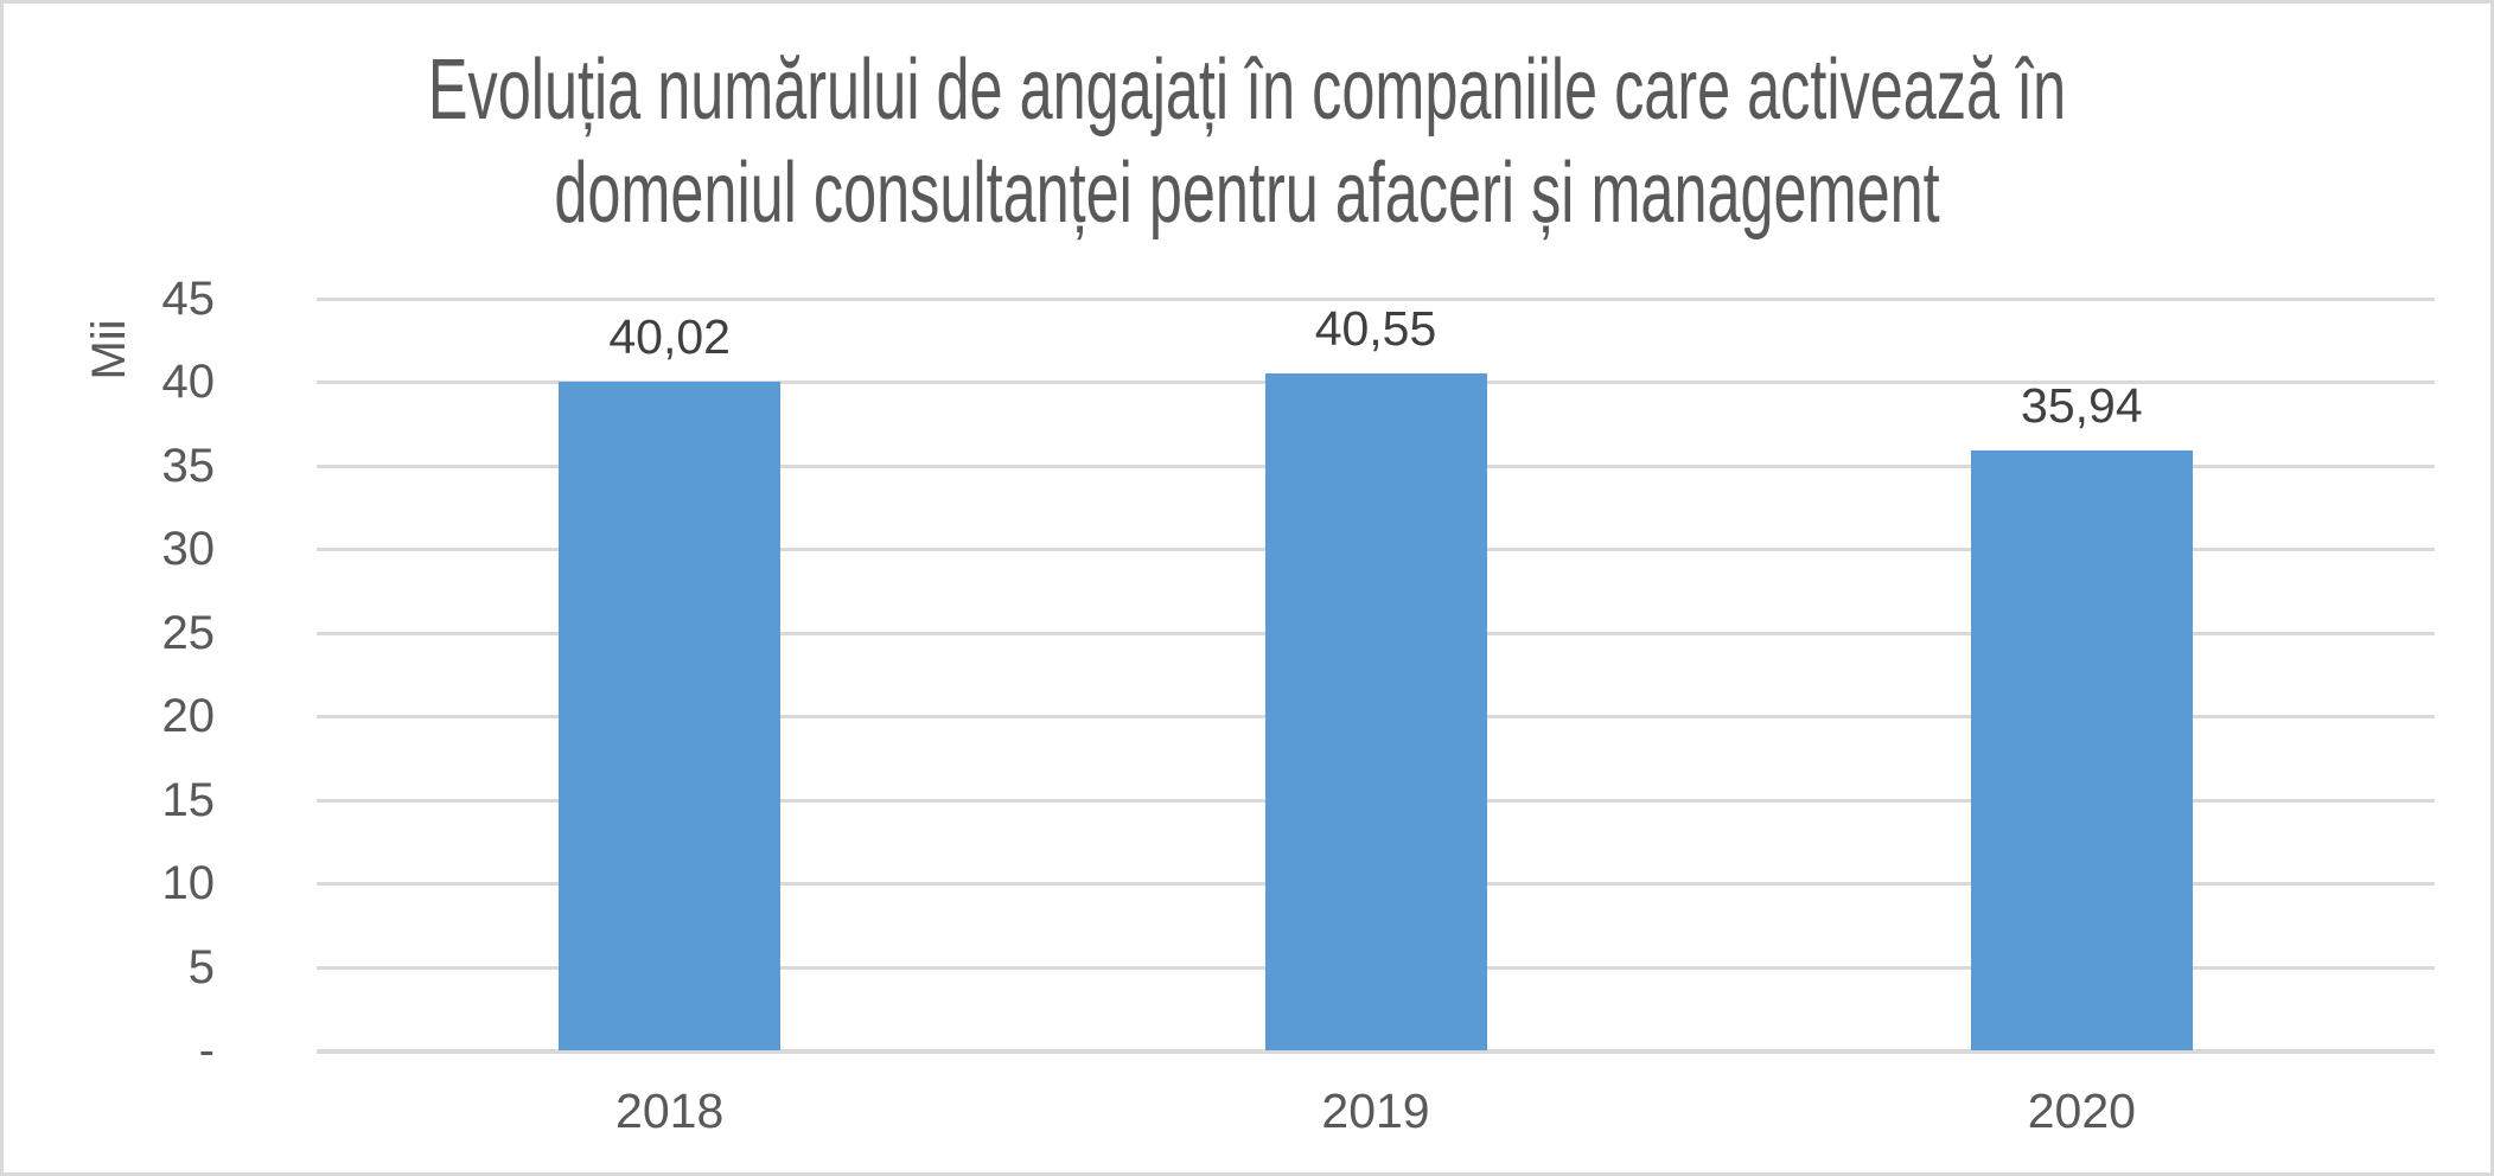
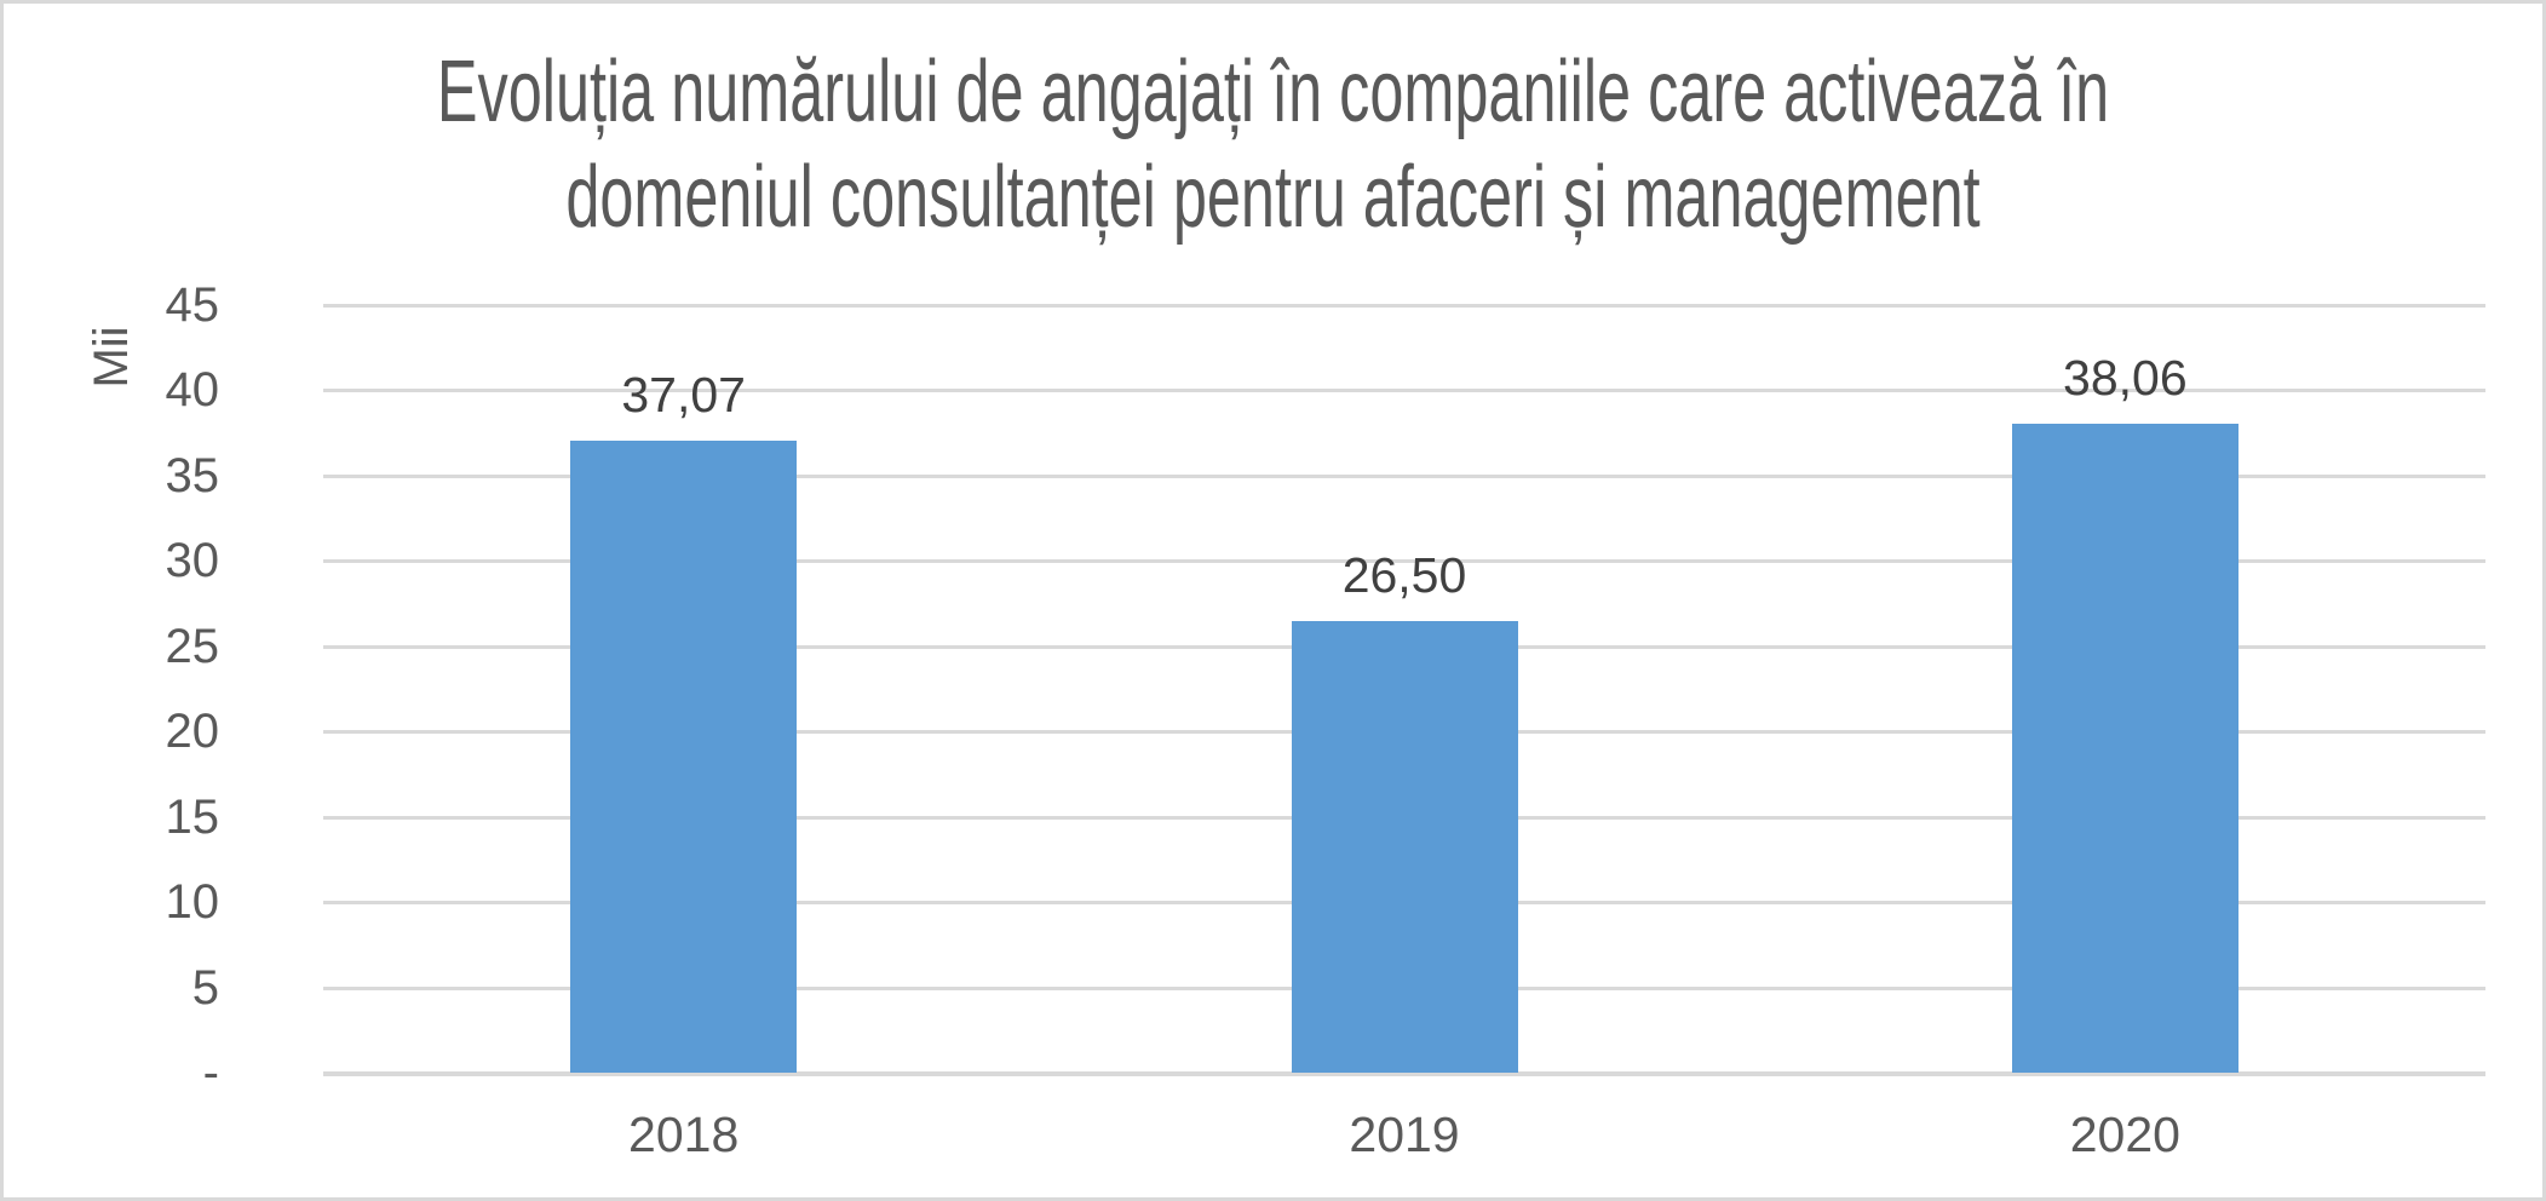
2018: 40,02 -> 37,07
2019: 40,55 -> 26,50
2020: 35,94 -> 38,06
